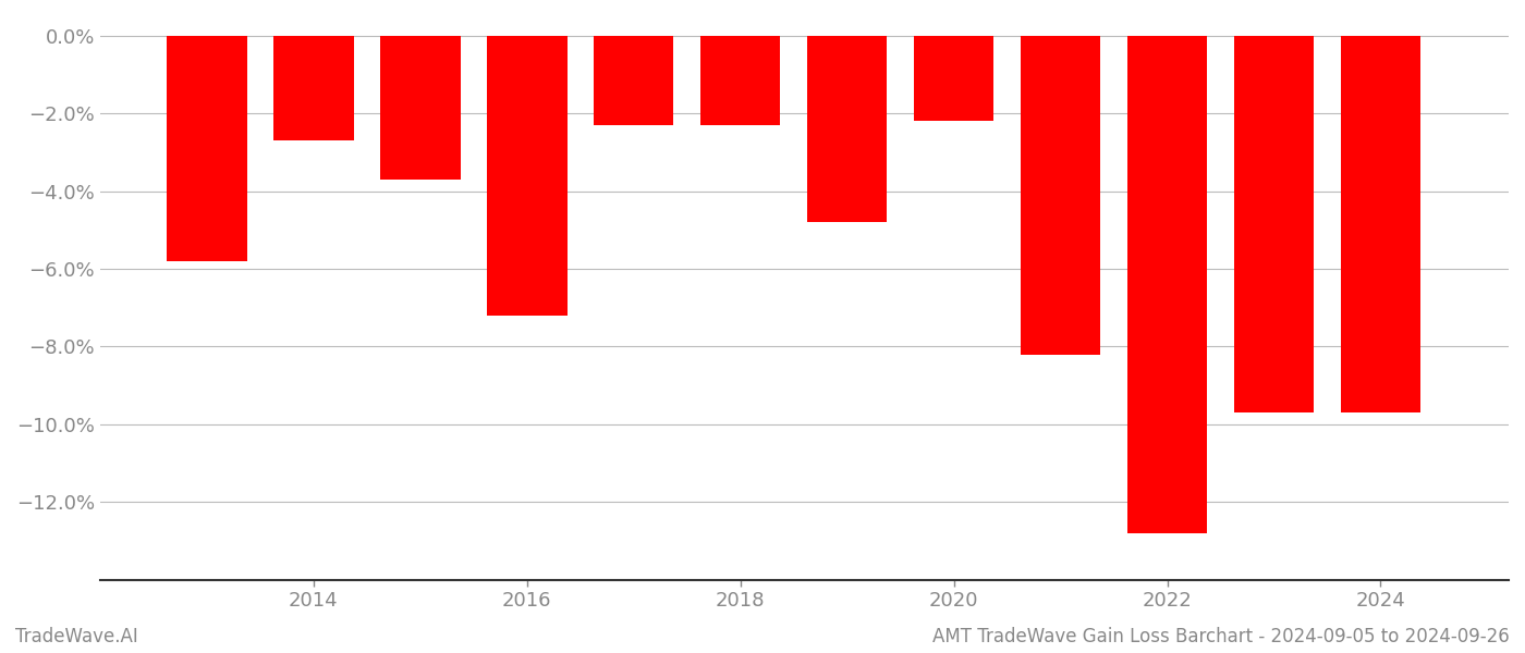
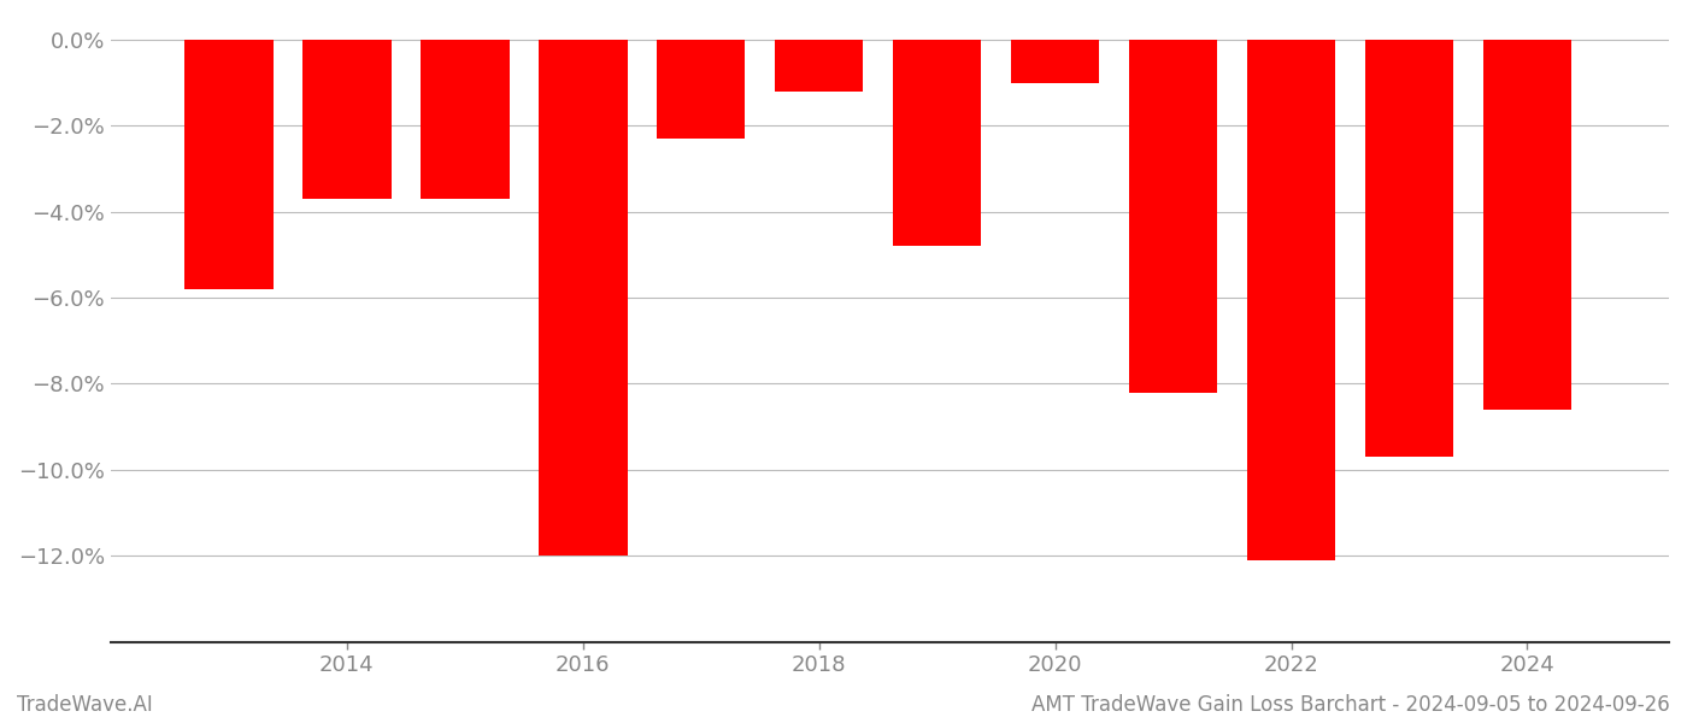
2014: -2.7% -> -3.7%
2016: -7.2% -> -12.0%
2018: -2.3% -> -1.2%
2020: -2.2% -> -1.0%
2022: -12.8% -> -12.1%
2024: -9.7% -> -8.6%
